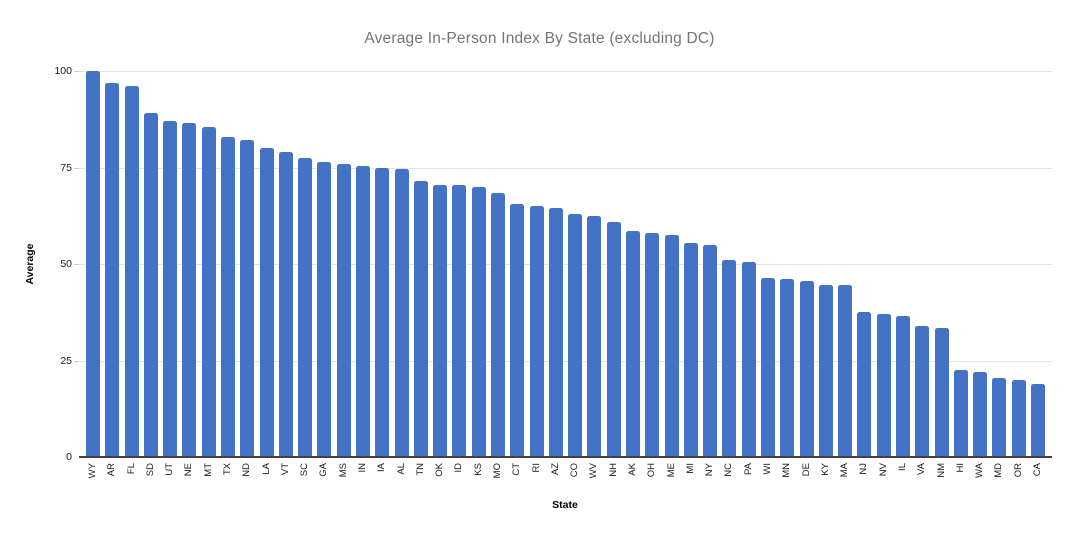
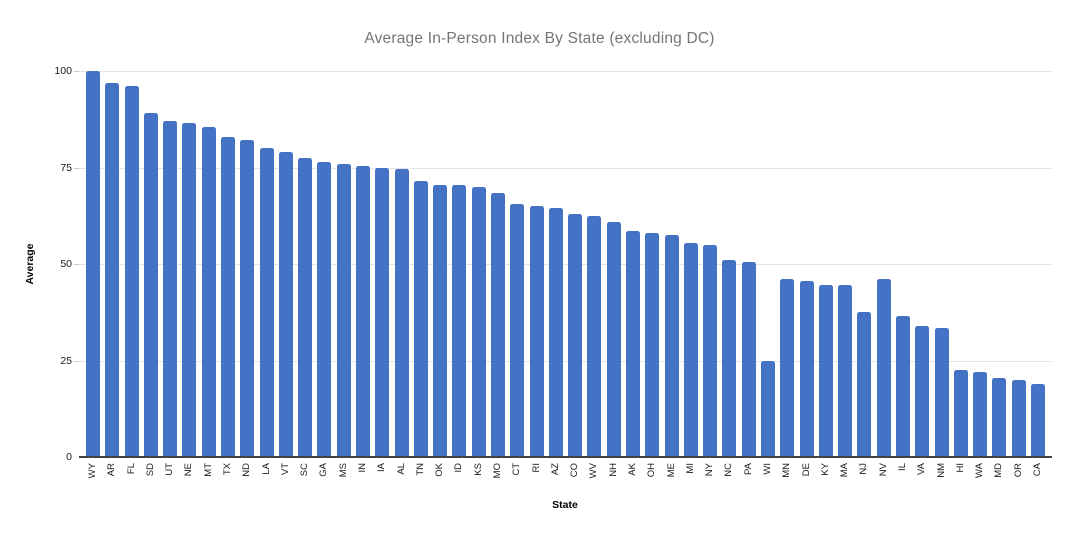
WI: 46 -> 25
NV: 37 -> 46
